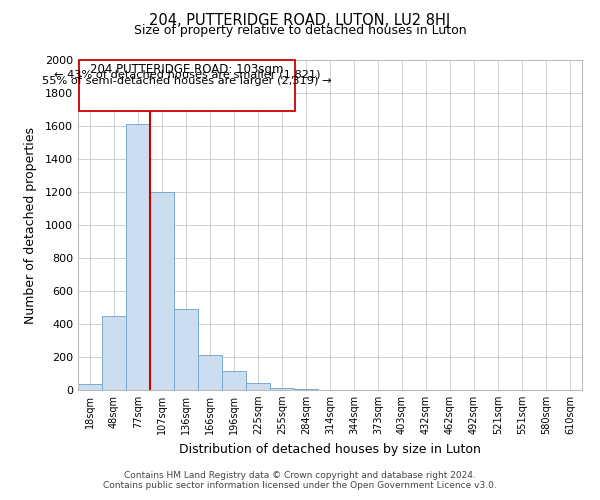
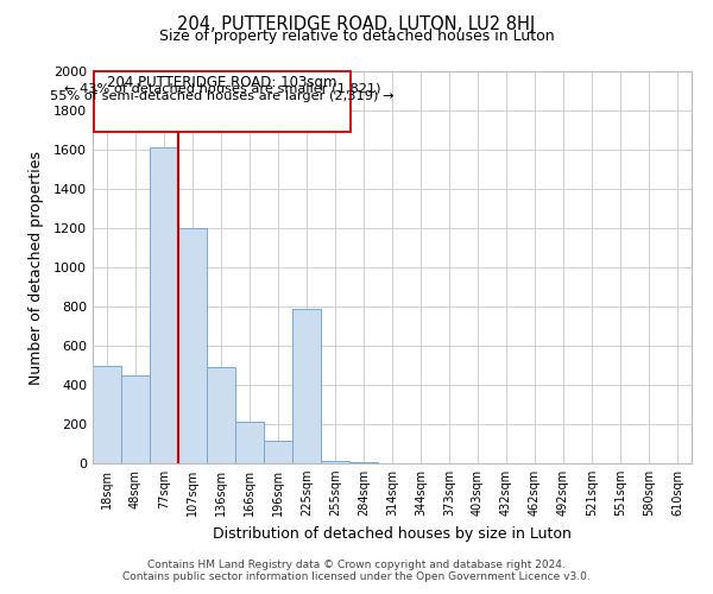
18sqm: 40 -> 500
225sqm: 40 -> 790
